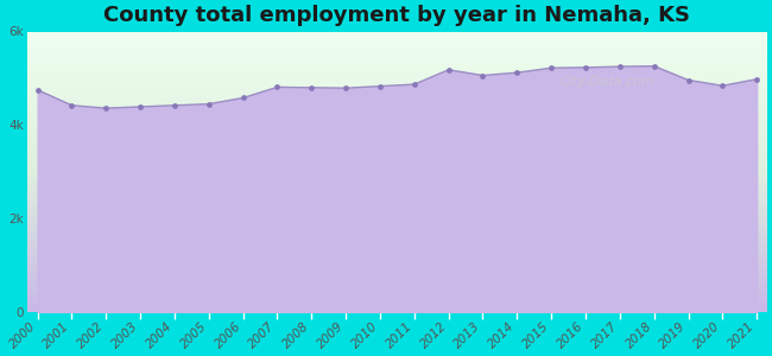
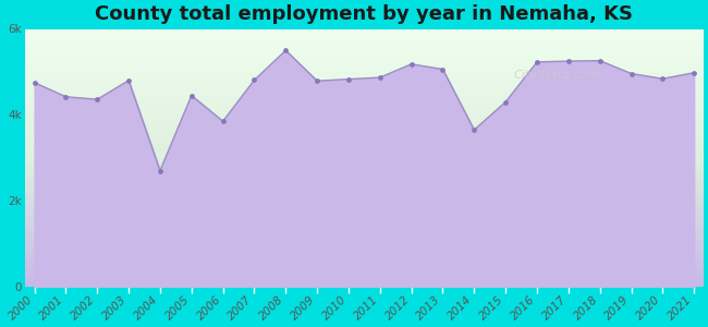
2003: 4.39k -> 4.80k
2004: 4.42k -> 2.70k
2006: 4.58k -> 3.85k
2008: 4.80k -> 5.50k
2014: 5.12k -> 3.65k
2015: 5.22k -> 4.30k
